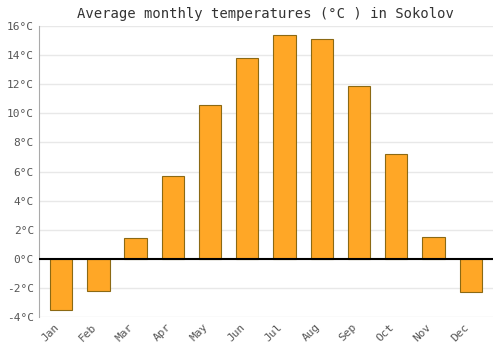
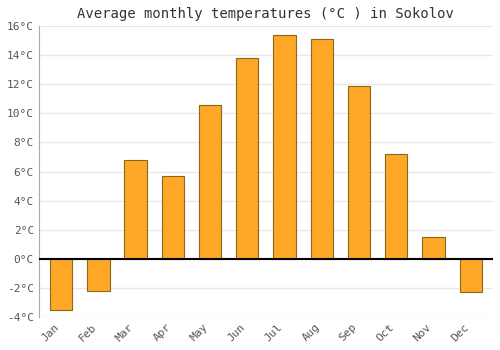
Mar: 1.4°C -> 6.8°C
